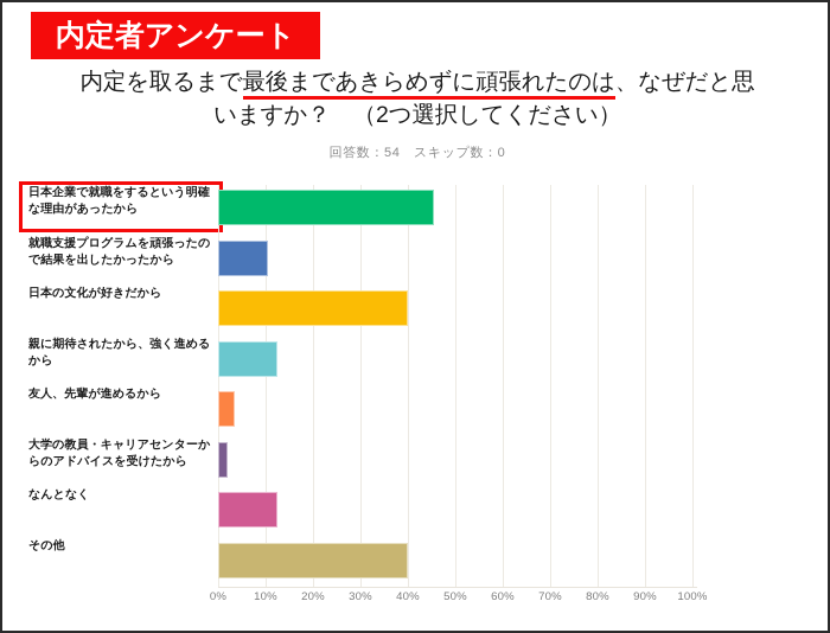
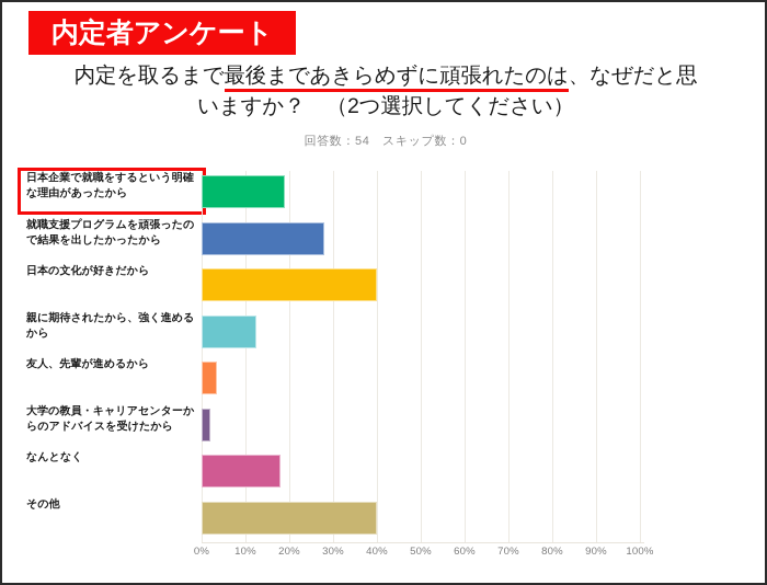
日本企業で就職をするという明確な理由があったから: 46% -> 19%
就職支援プログラムを頑張ったので結果を出したかったから: 10% -> 28%
なんとなく: 12% -> 18%
